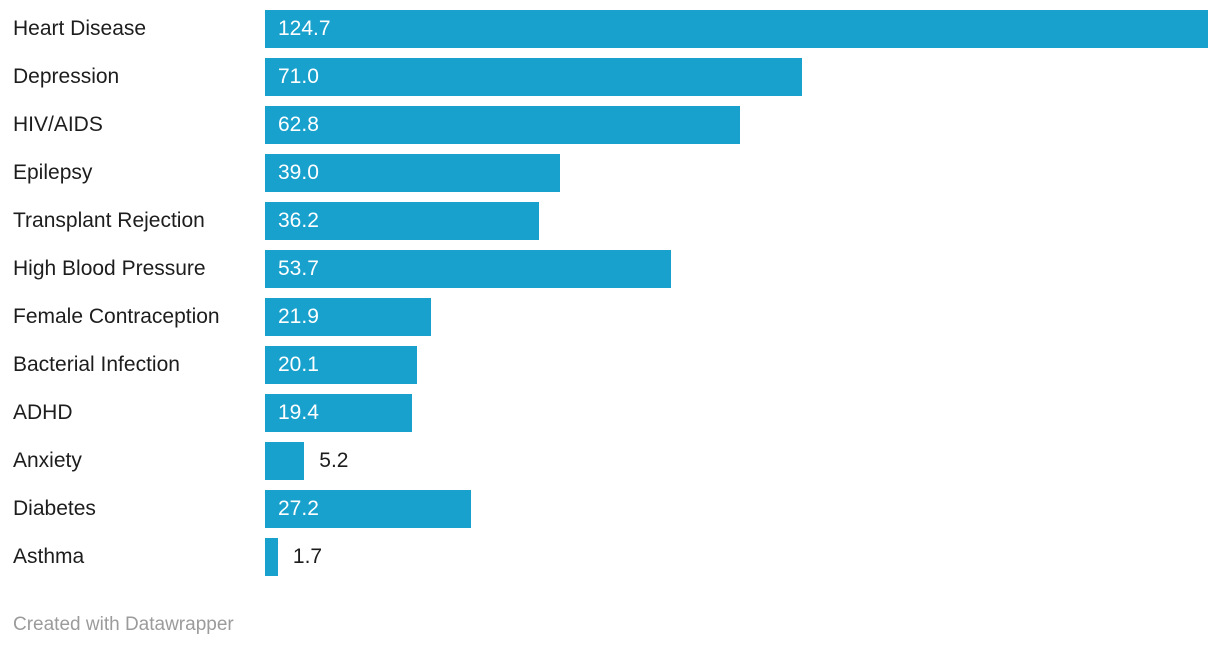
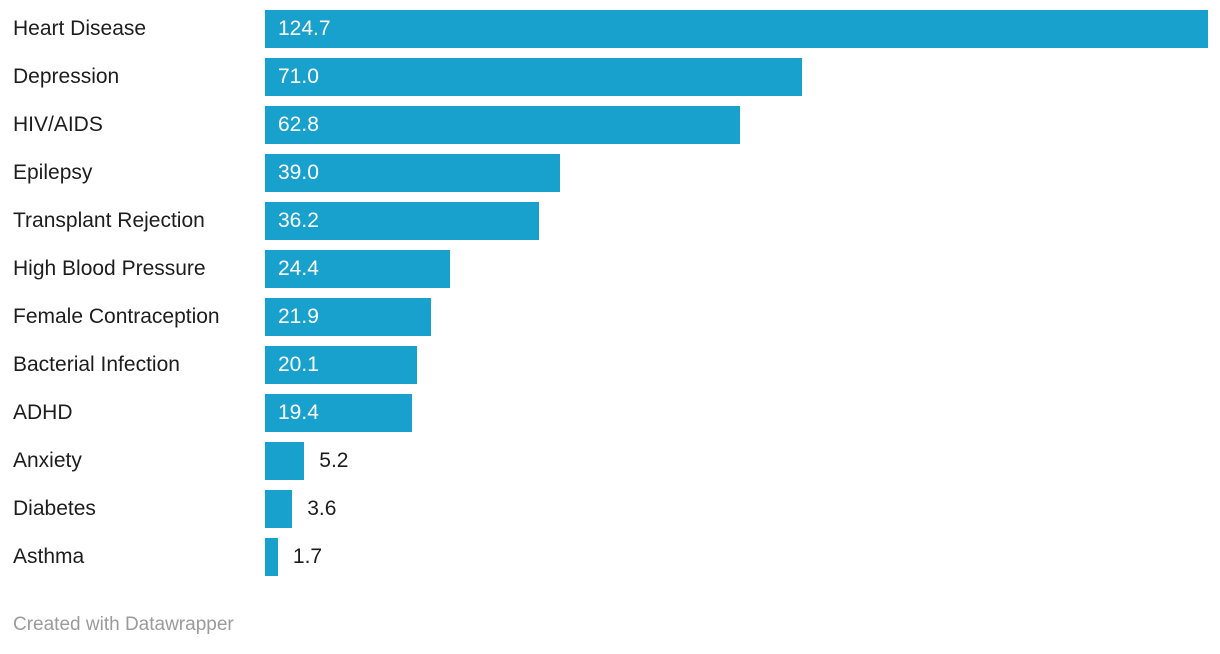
High Blood Pressure: 53.7 -> 24.4
Diabetes: 27.2 -> 3.6
